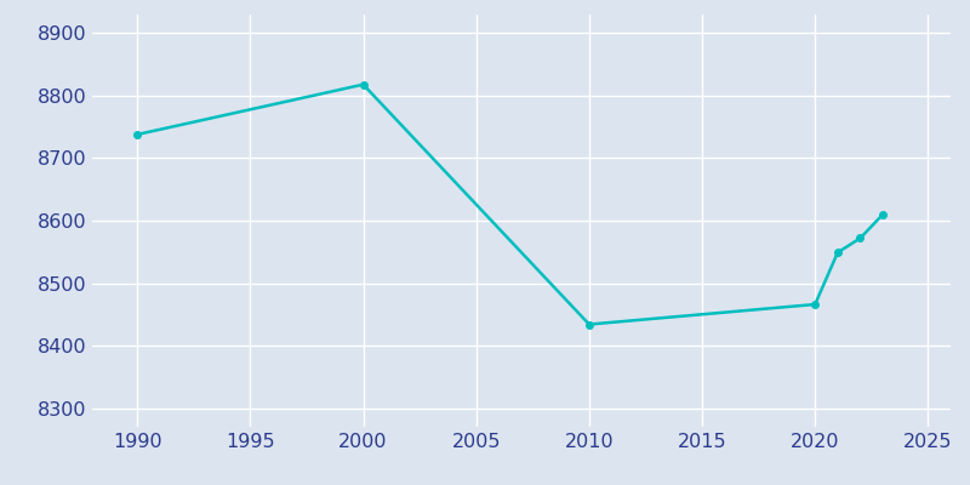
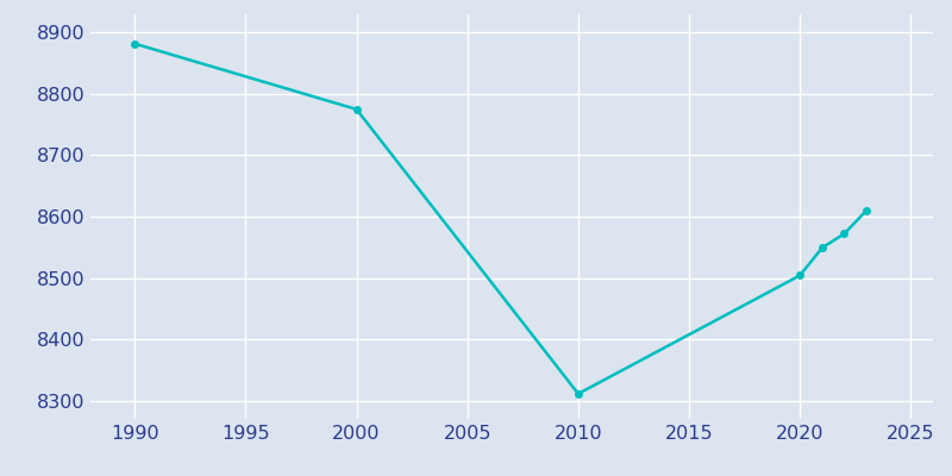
1990: 8738 -> 8882
2000: 8818 -> 8775
2010: 8434 -> 8311
2020: 8466 -> 8504
